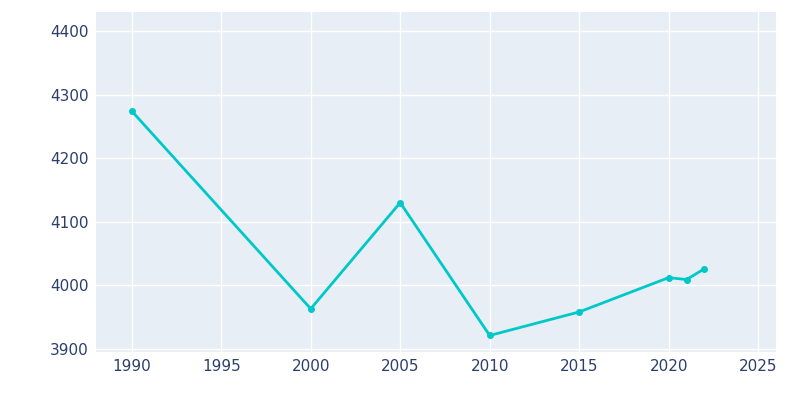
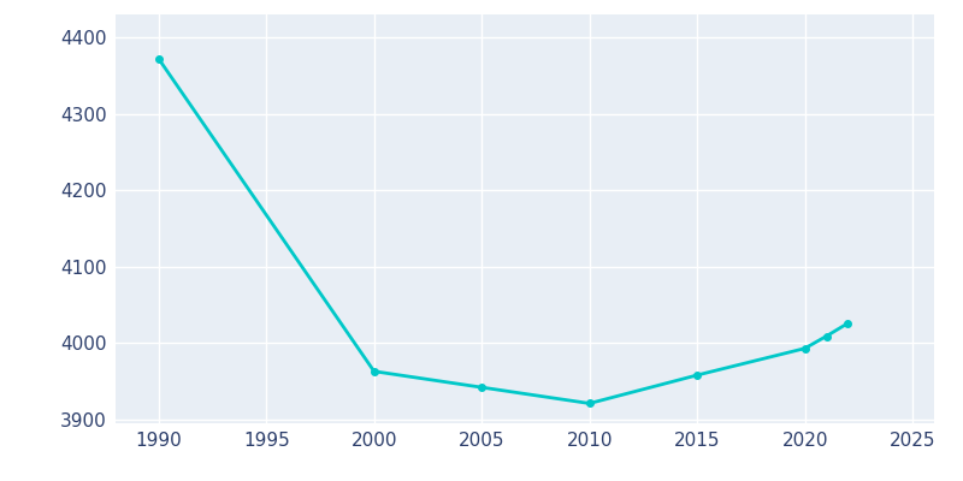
1990: 4274 -> 4372
2005: 4130 -> 3942
2020: 4012 -> 3993
